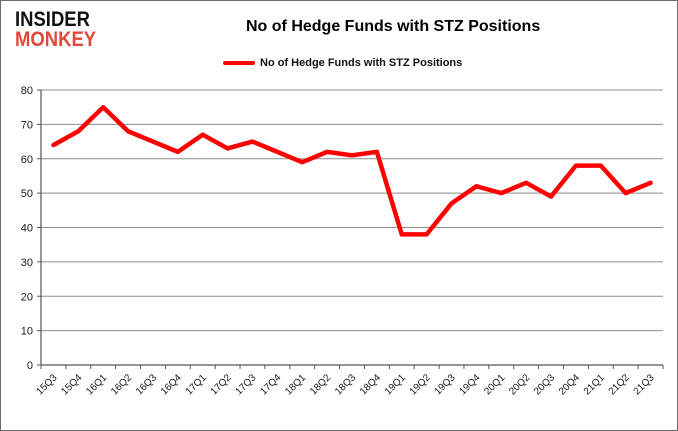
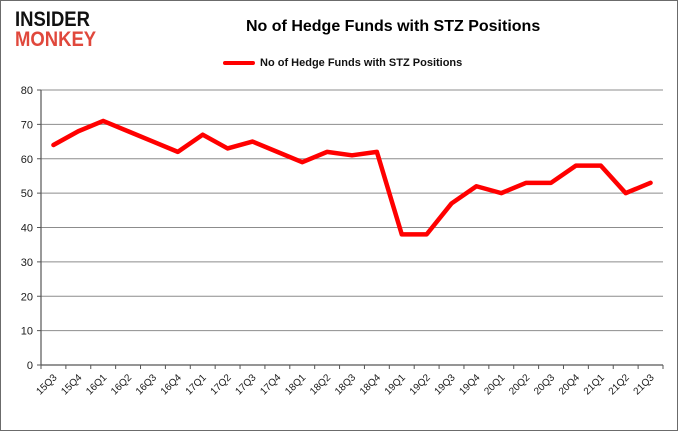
16Q1: 75 -> 71
20Q3: 49 -> 53
